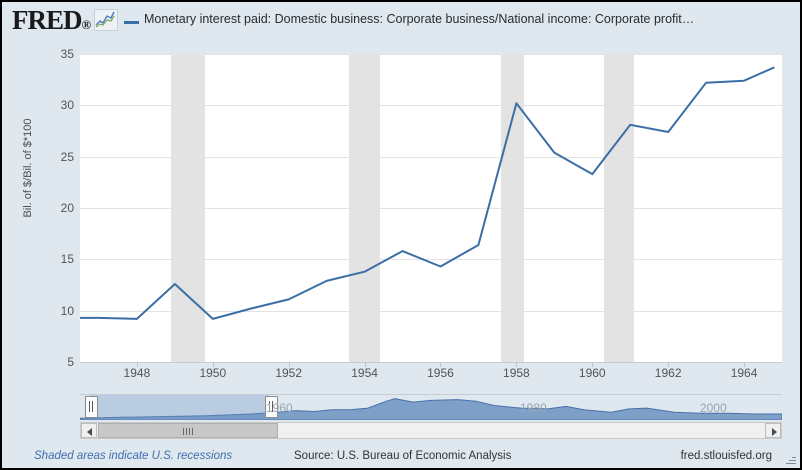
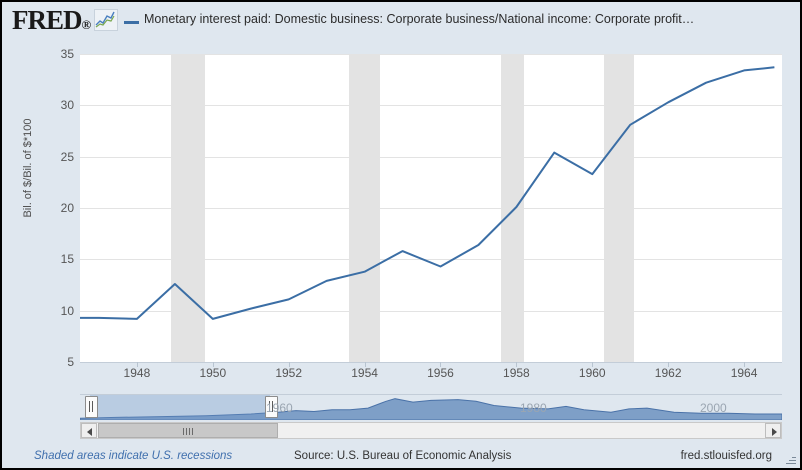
1958: 30.2 -> 20.1
1962: 27.4 -> 30.3
1964: 32.4 -> 33.4
